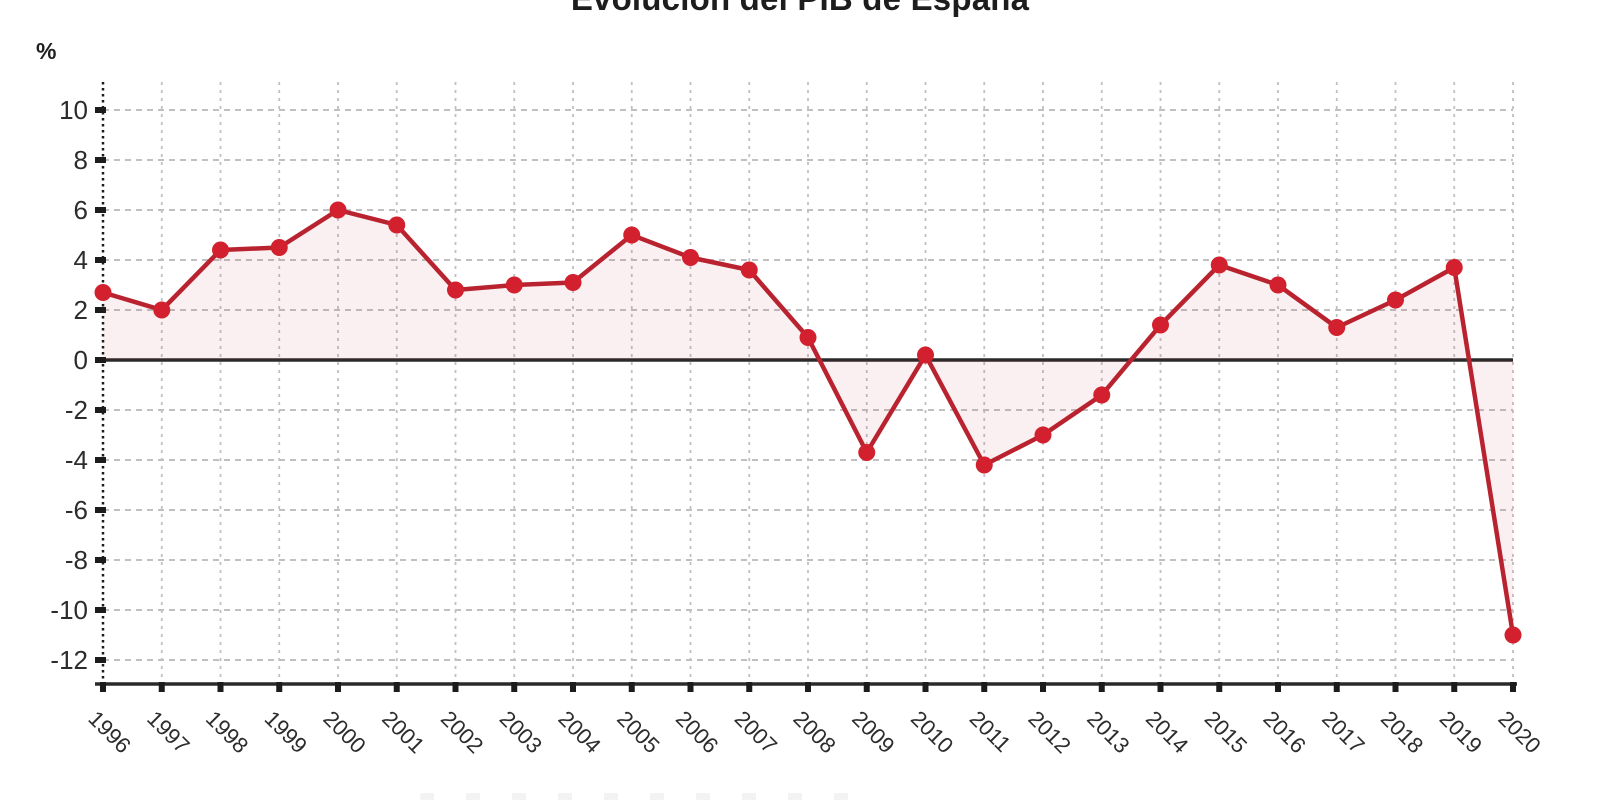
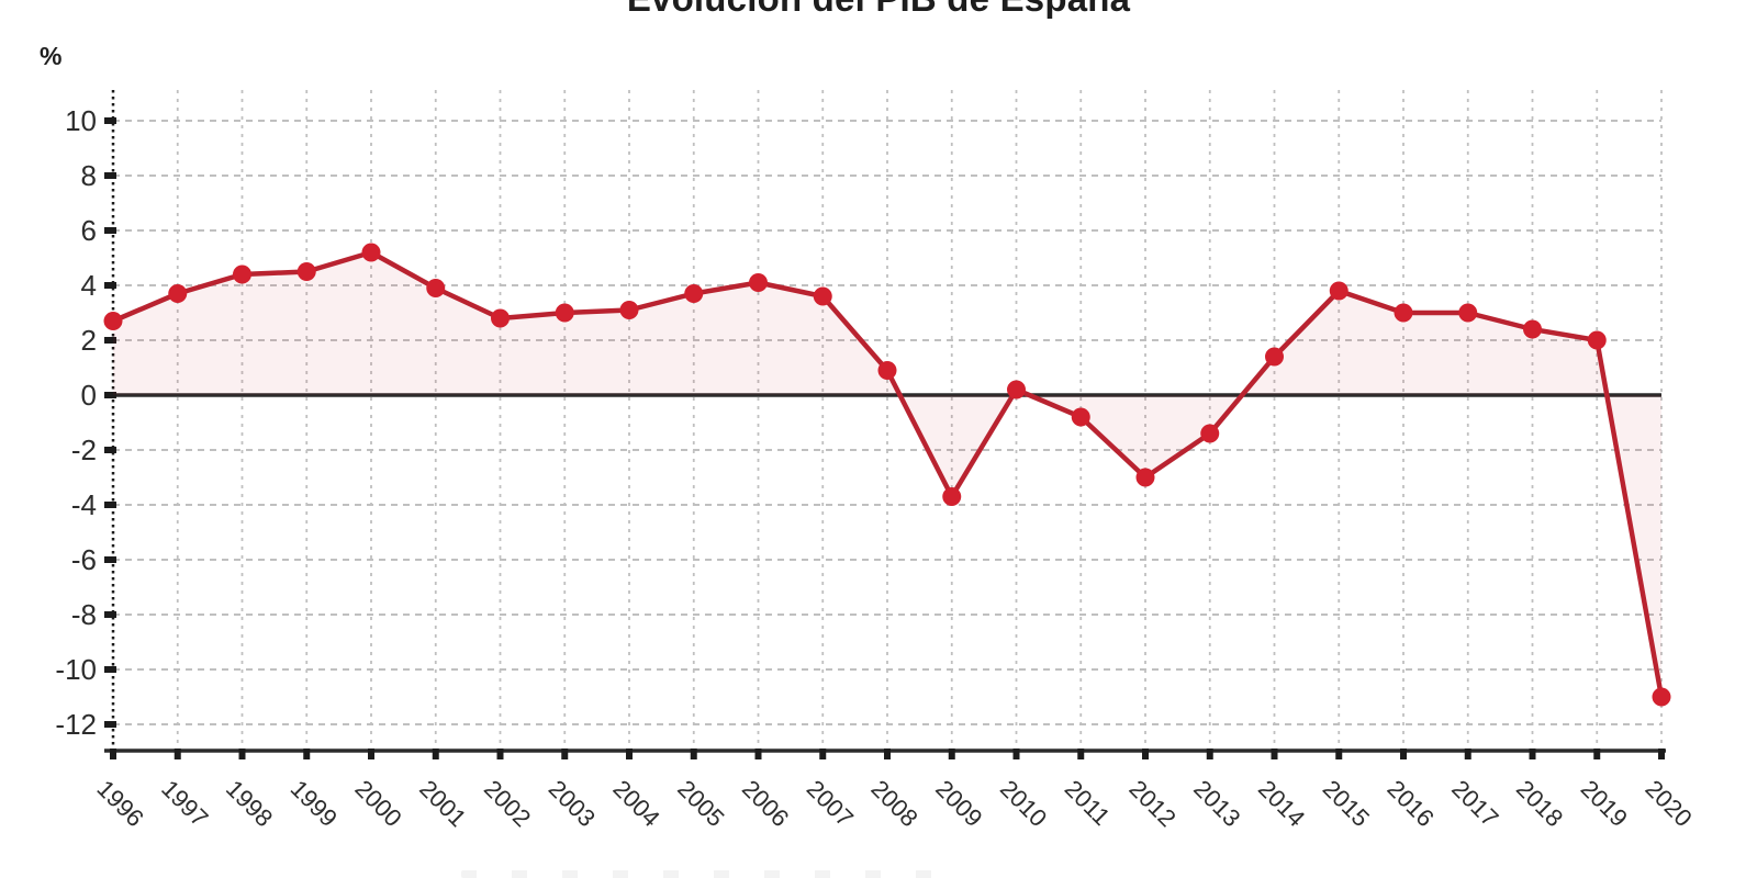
1997: 2.0 -> 3.7
2000: 6.0 -> 5.2
2001: 5.4 -> 3.9
2005: 5.0 -> 3.7
2011: -4.2 -> -0.8
2017: 1.3 -> 3.0
2019: 3.7 -> 2.0
